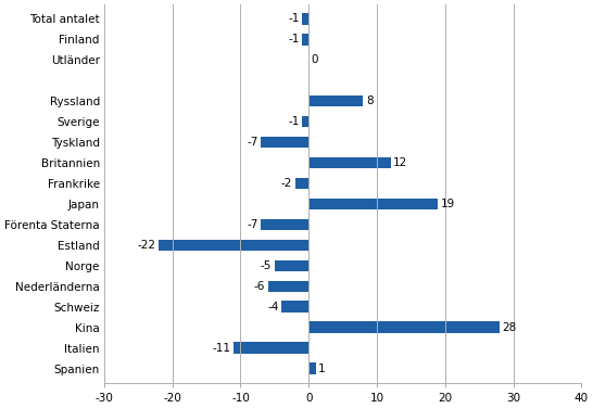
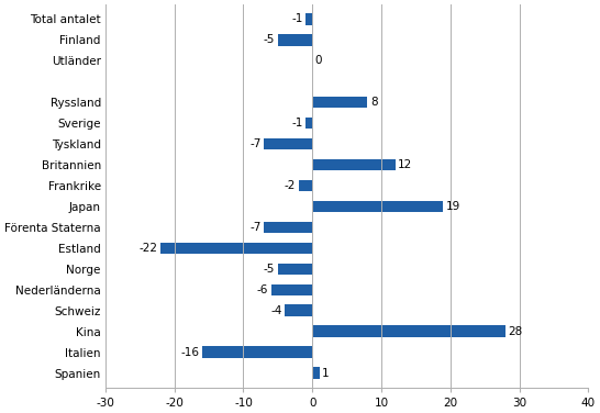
Finland: -1 -> -5
Italien: -11 -> -16
